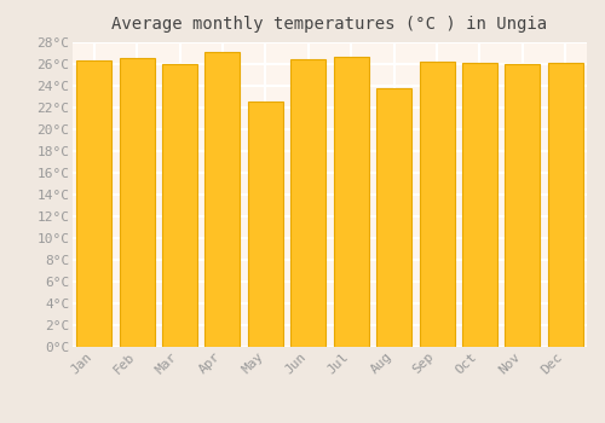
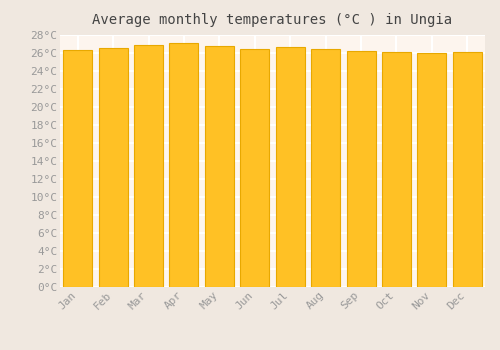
Mar: 26.0°C -> 26.9°C
May: 22.6°C -> 26.8°C
Aug: 23.8°C -> 26.4°C
